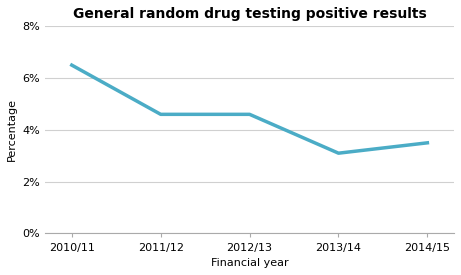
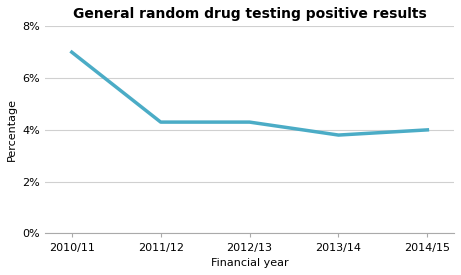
2010/11: 6.5% -> 7.0%
2011/12: 4.6% -> 4.3%
2012/13: 4.6% -> 4.3%
2013/14: 3.1% -> 3.8%
2014/15: 3.5% -> 4.0%
